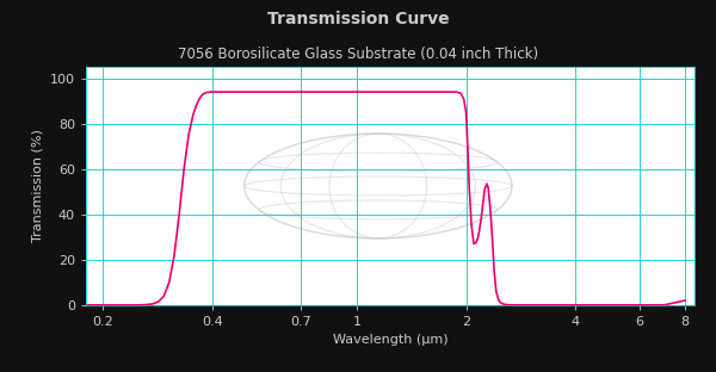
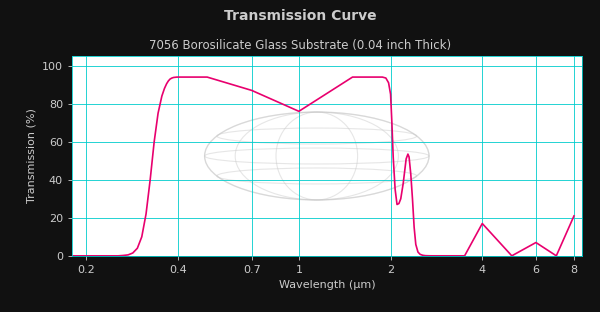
0.7: 94 -> 87
1: 94 -> 76
4: 0 -> 17
6: 0 -> 7
8: 2 -> 21
